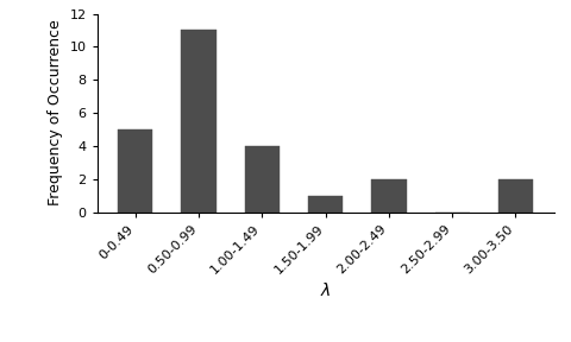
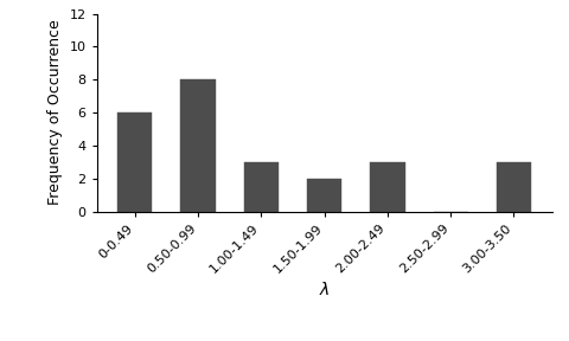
0-0.49: 5 -> 6
0.50-0.99: 11 -> 8
1.00-1.49: 4 -> 3
1.50-1.99: 1 -> 2
2.00-2.49: 2 -> 3
3.00-3.50: 2 -> 3
